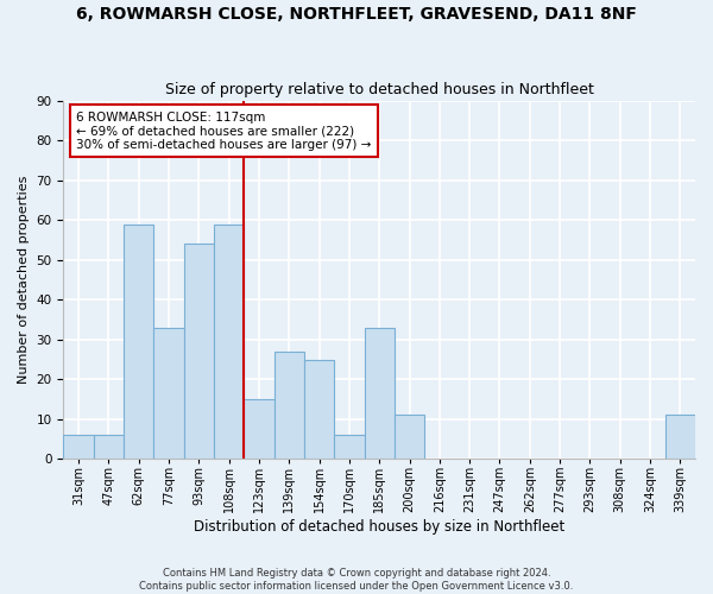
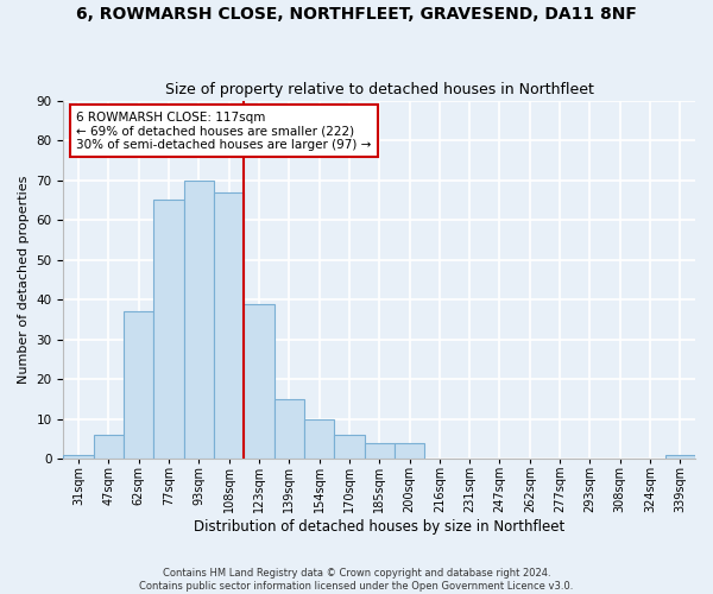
31sqm: 6 -> 1
62sqm: 59 -> 37
77sqm: 33 -> 65
93sqm: 54 -> 70
108sqm: 59 -> 67
123sqm: 15 -> 39
139sqm: 27 -> 15
154sqm: 25 -> 10
185sqm: 33 -> 4
200sqm: 11 -> 4
339sqm: 11 -> 1
